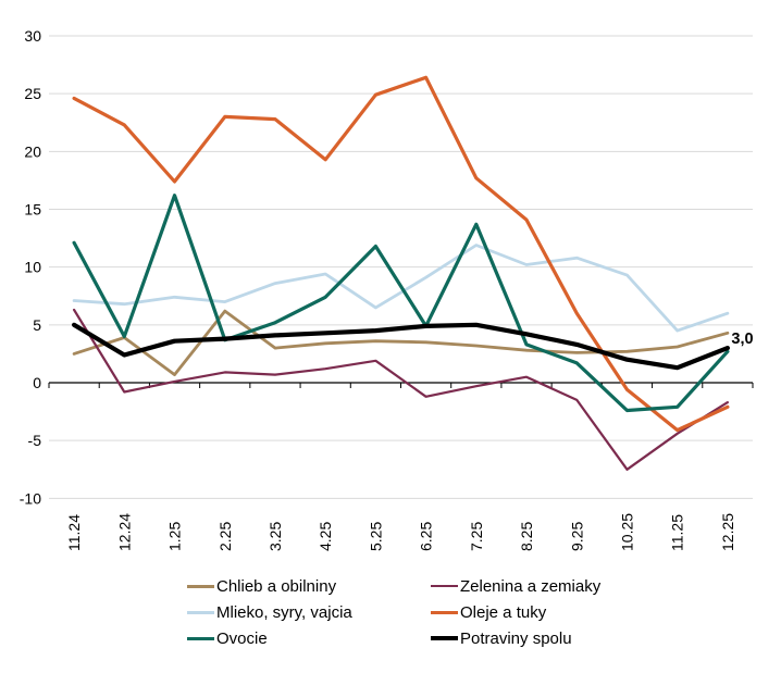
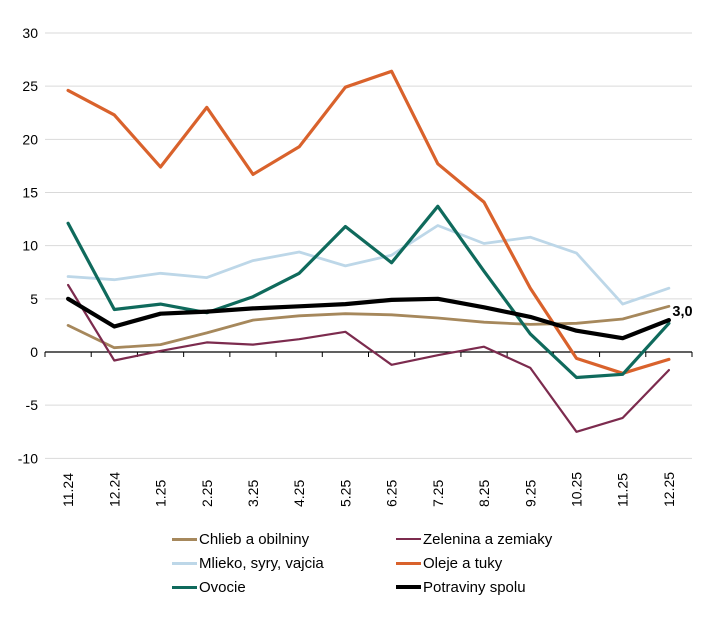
Chlieb a obilniny/12.24: 3.9 -> 0.4
Ovocie/1.25: 16.2 -> 4.5
Chlieb a obilniny/2.25: 6.2 -> 1.8
Oleje a tuky/3.25: 22.8 -> 16.7
Mlieko, syry, vajcia/5.25: 6.5 -> 8.1
Ovocie/6.25: 4.9 -> 8.4
Ovocie/8.25: 3.3 -> 7.6
Zelenina a zemiaky/11.25: -4.4 -> -6.2
Oleje a tuky/11.25: -4.1 -> -2.0
Oleje a tuky/12.25: -2.1 -> -0.7
